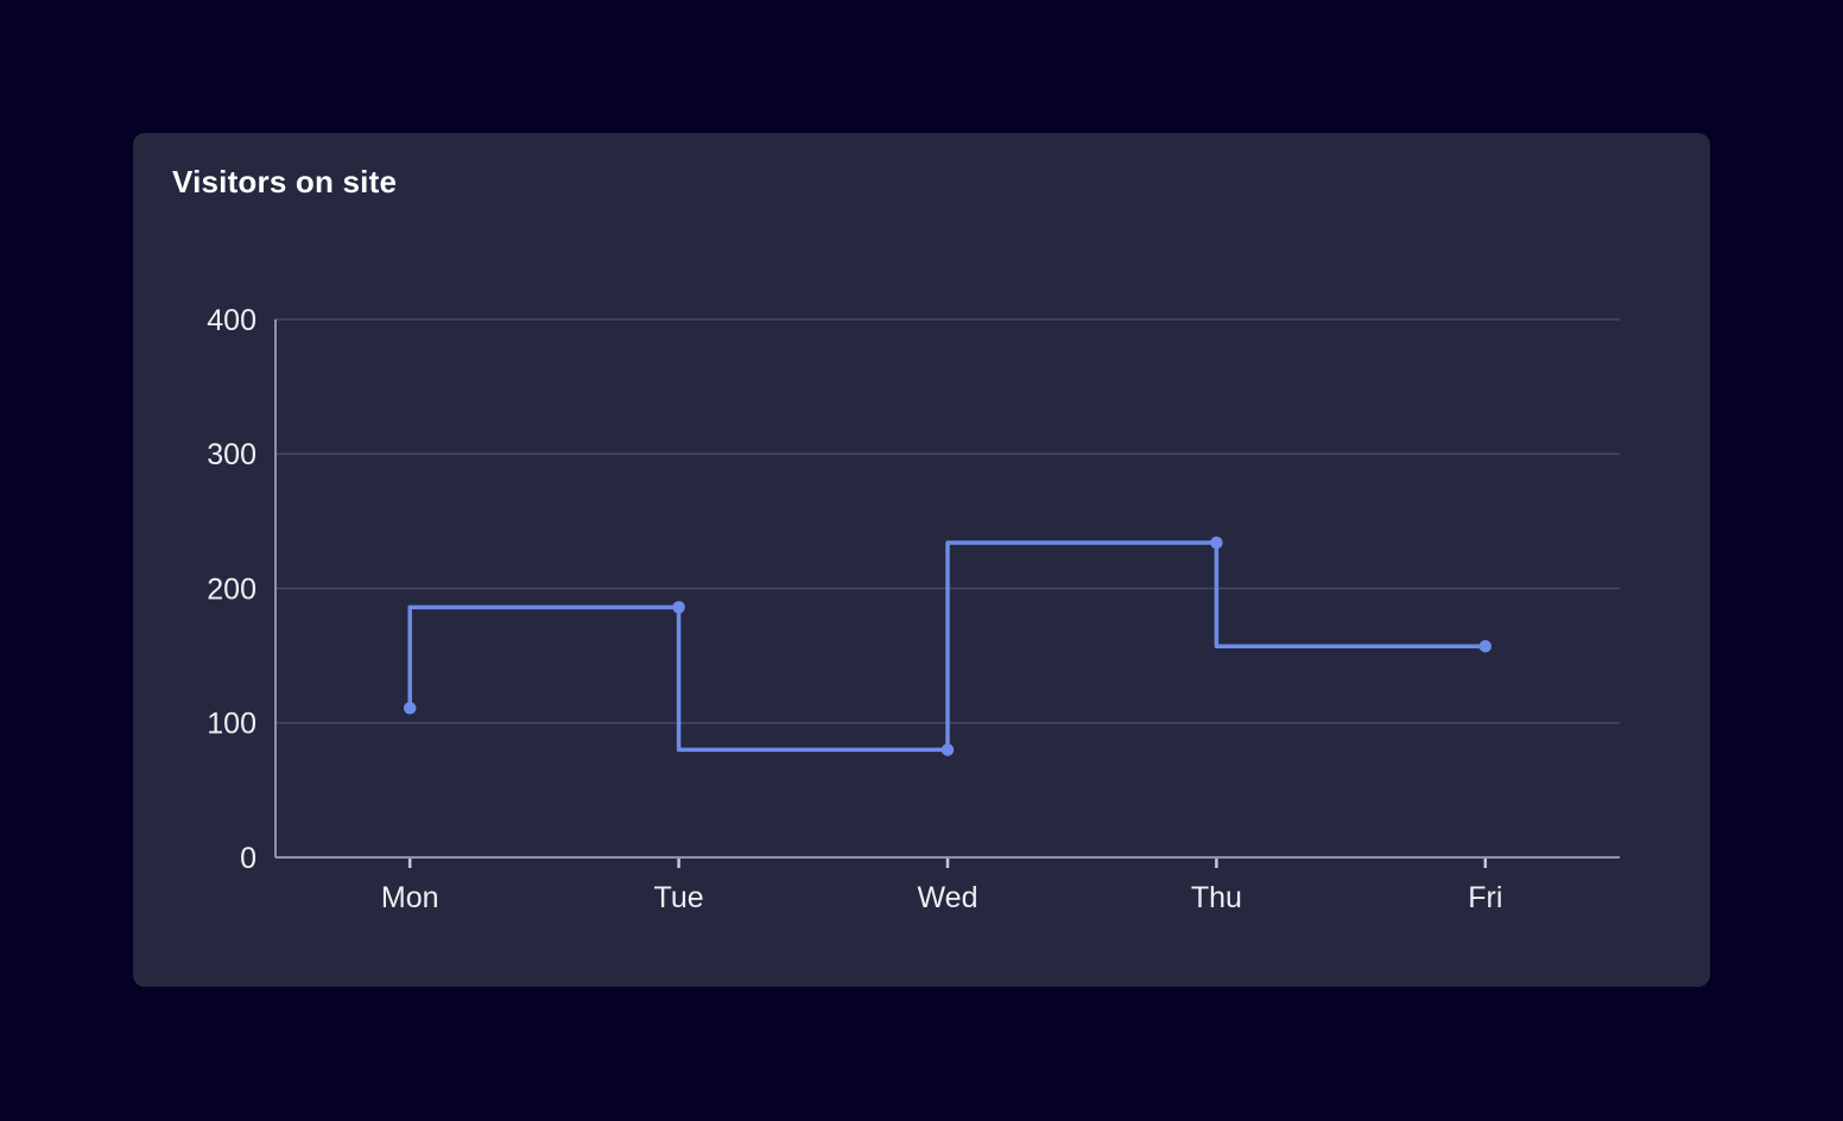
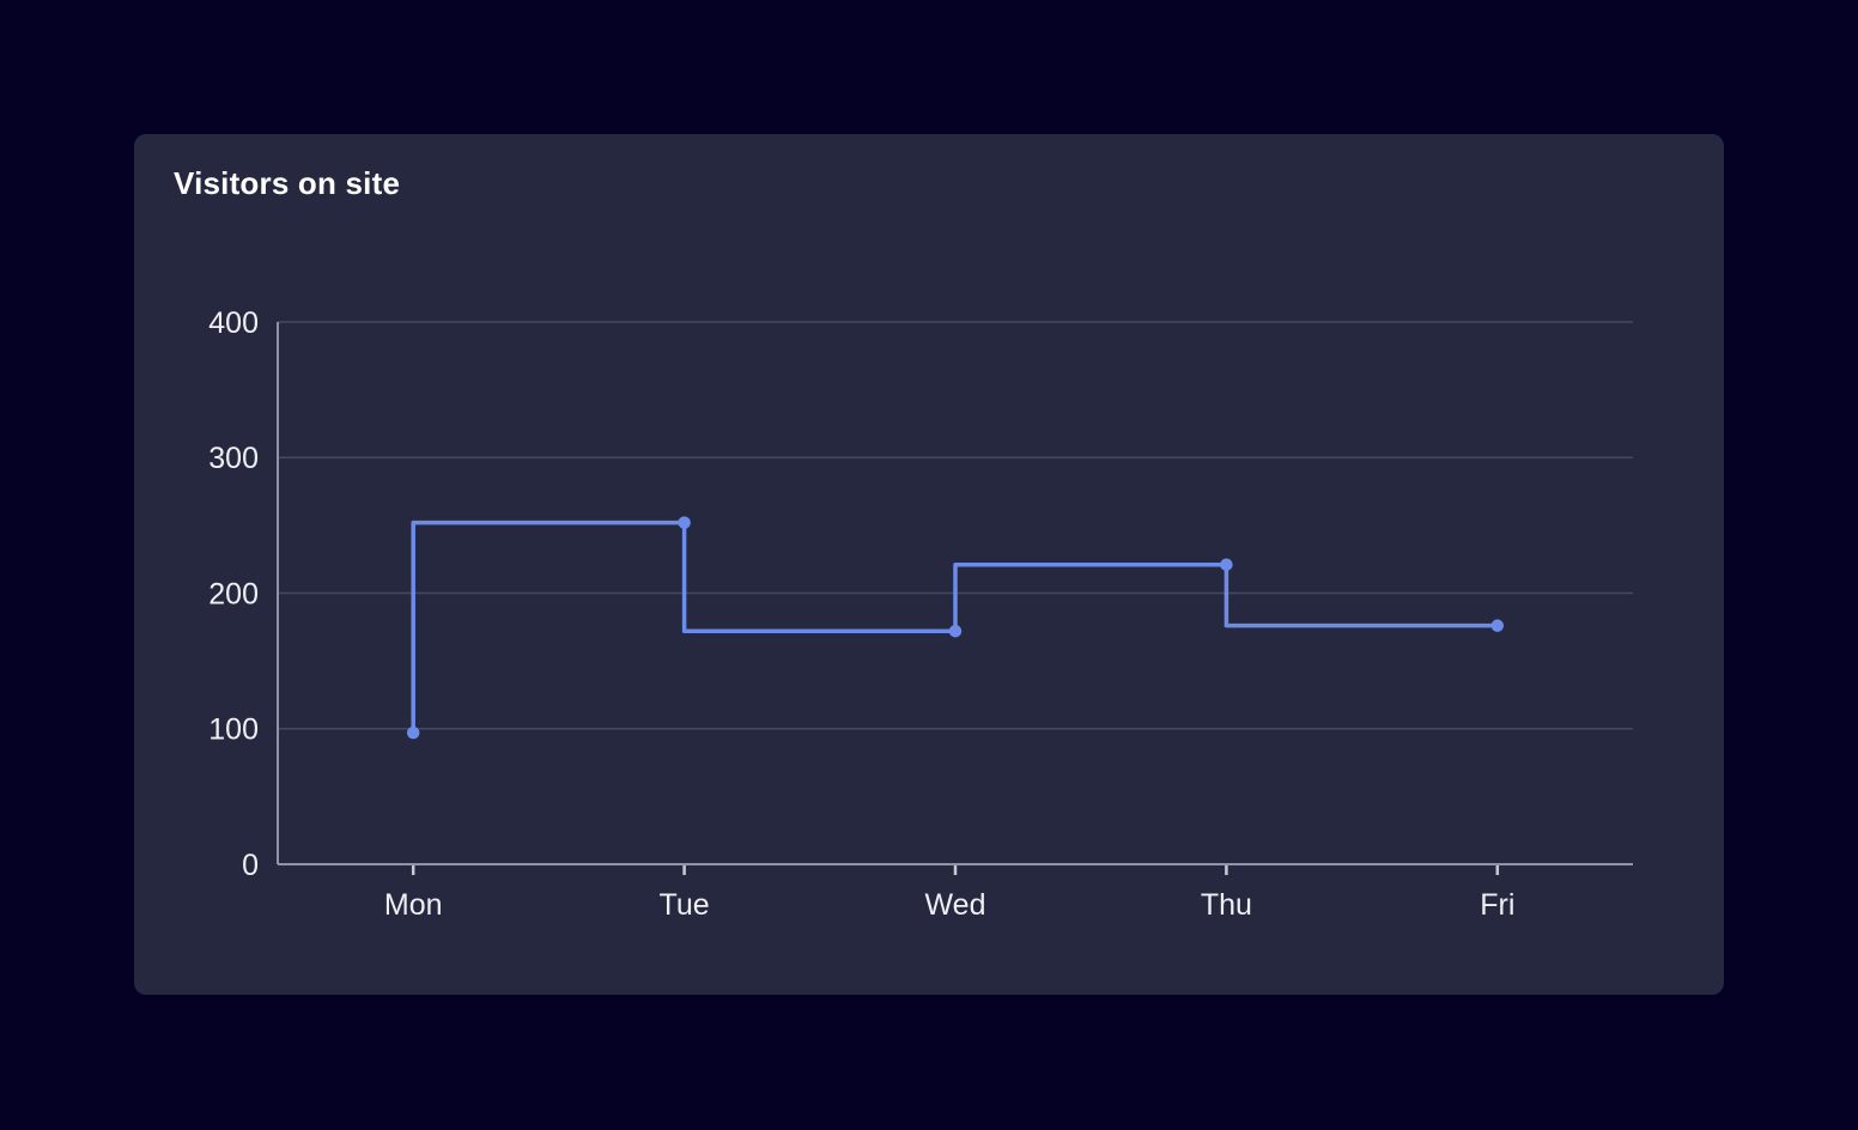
Mon: 111 -> 97
Tue: 186 -> 252
Wed: 80 -> 172
Thu: 234 -> 221
Fri: 157 -> 176
